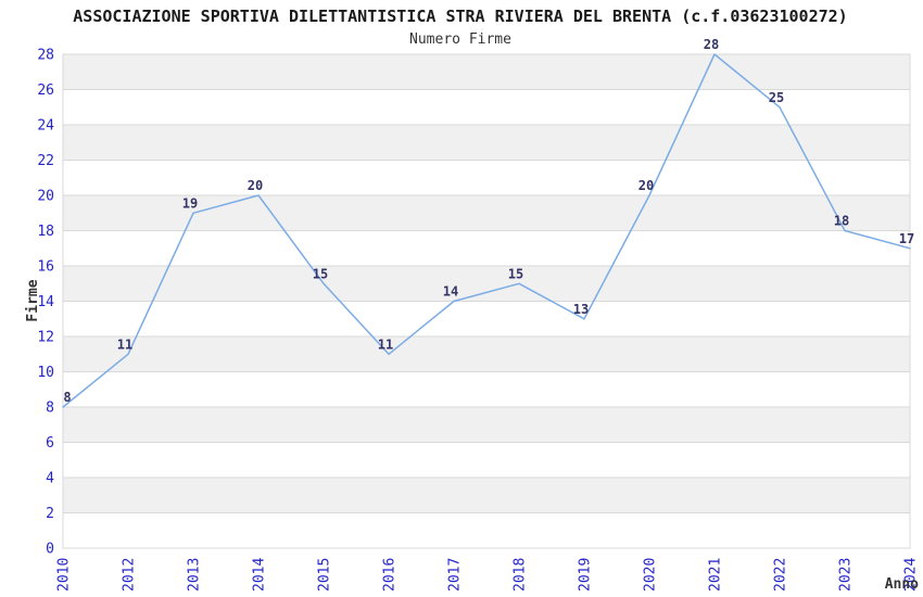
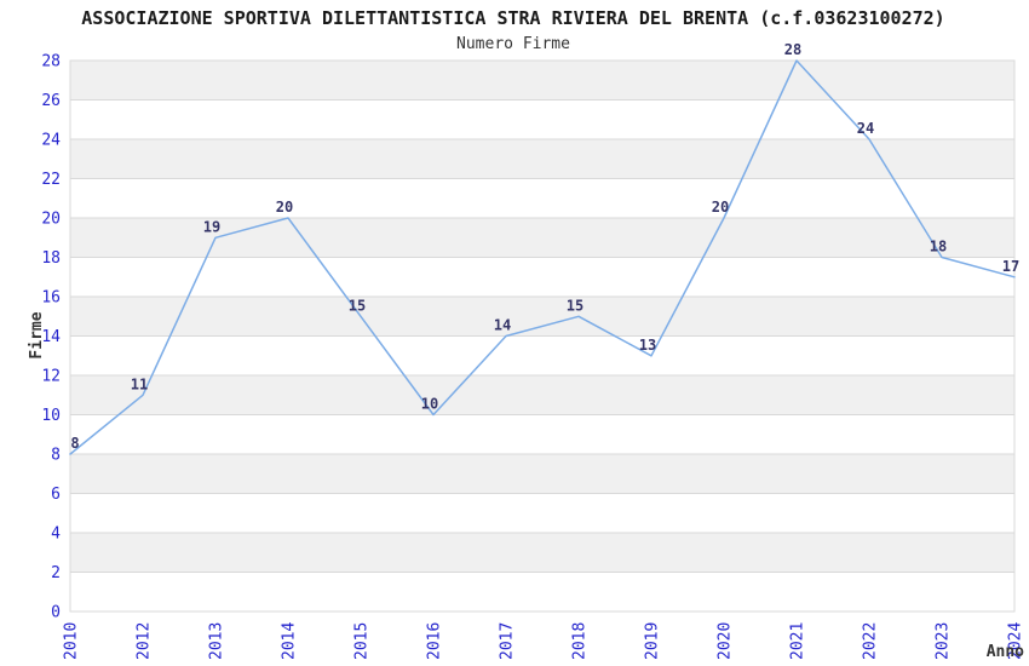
2016: 11 -> 10
2022: 25 -> 24
